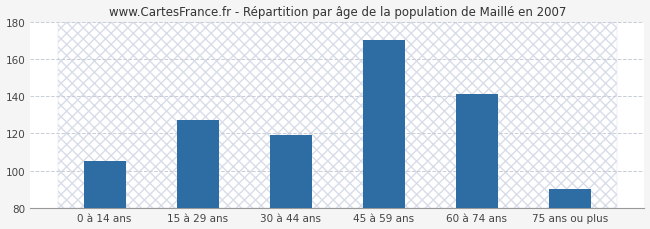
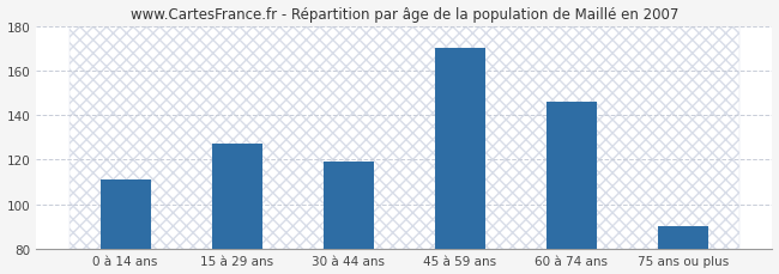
0 à 14 ans: 105 -> 111
60 à 74 ans: 141 -> 146
